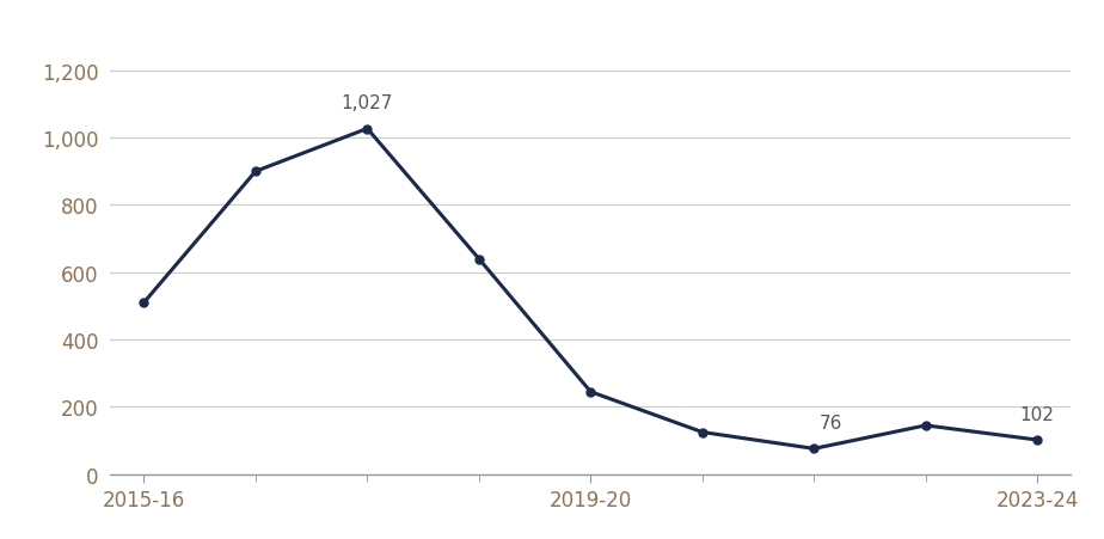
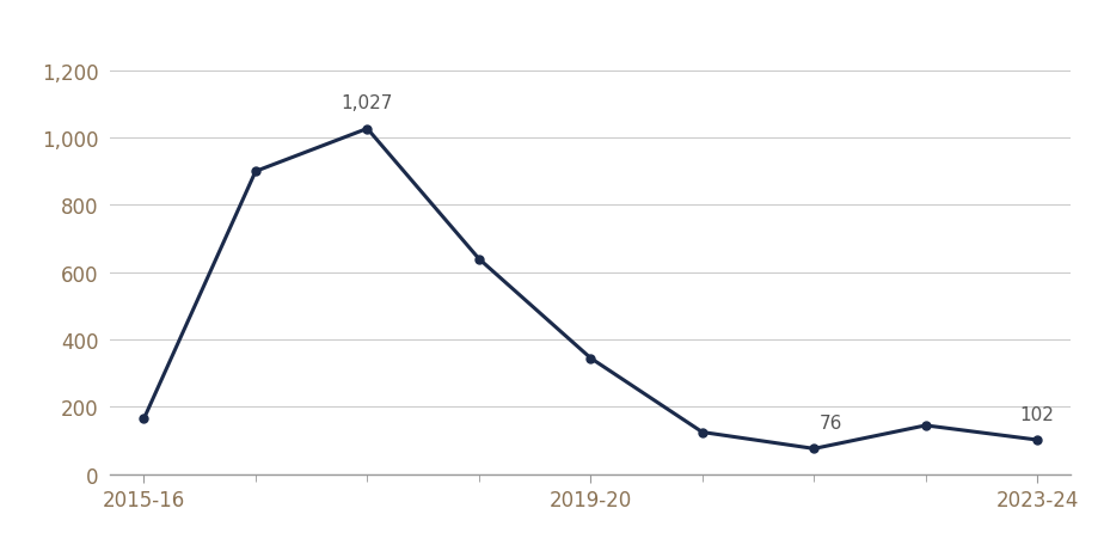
2015-16: 510 -> 165
2019-20: 245 -> 345
